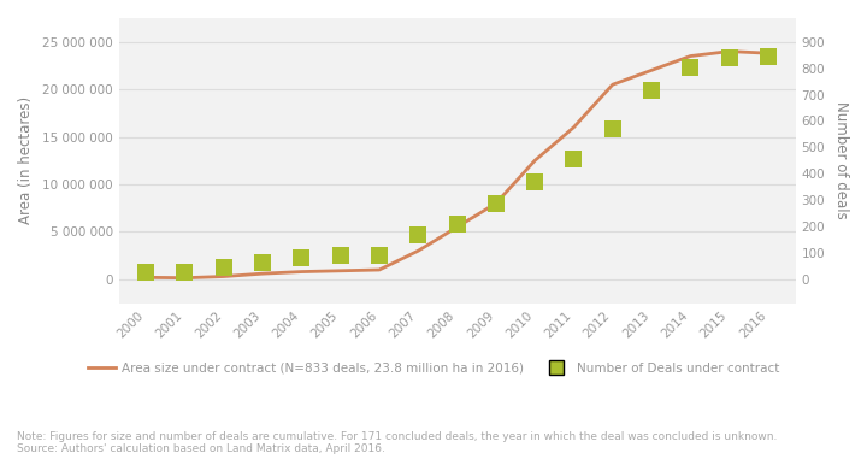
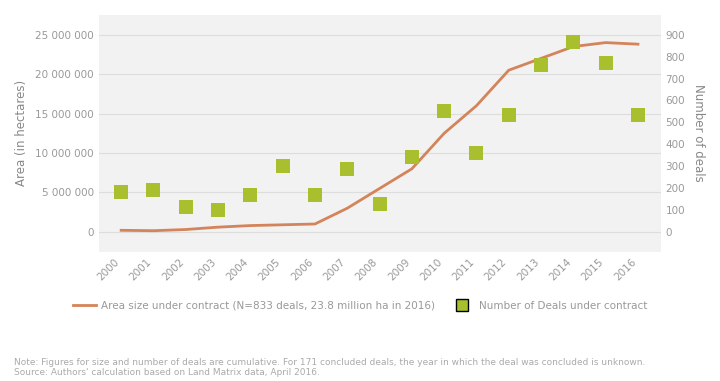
Number of Deals under contract/2000: 28 -> 180
Number of Deals under contract/2001: 28 -> 190
Number of Deals under contract/2002: 45 -> 115
Number of Deals under contract/2003: 65 -> 100
Number of Deals under contract/2004: 80 -> 170
Number of Deals under contract/2005: 90 -> 300
Number of Deals under contract/2006: 90 -> 170
Number of Deals under contract/2007: 170 -> 285
Number of Deals under contract/2008: 210 -> 125
Number of Deals under contract/2009: 285 -> 340
Number of Deals under contract/2010: 370 -> 550
Number of Deals under contract/2011: 455 -> 360
Number of Deals under contract/2012: 570 -> 535
Number of Deals under contract/2013: 715 -> 760
Number of Deals under contract/2014: 805 -> 865
Number of Deals under contract/2015: 840 -> 770
Number of Deals under contract/2016: 845 -> 535
